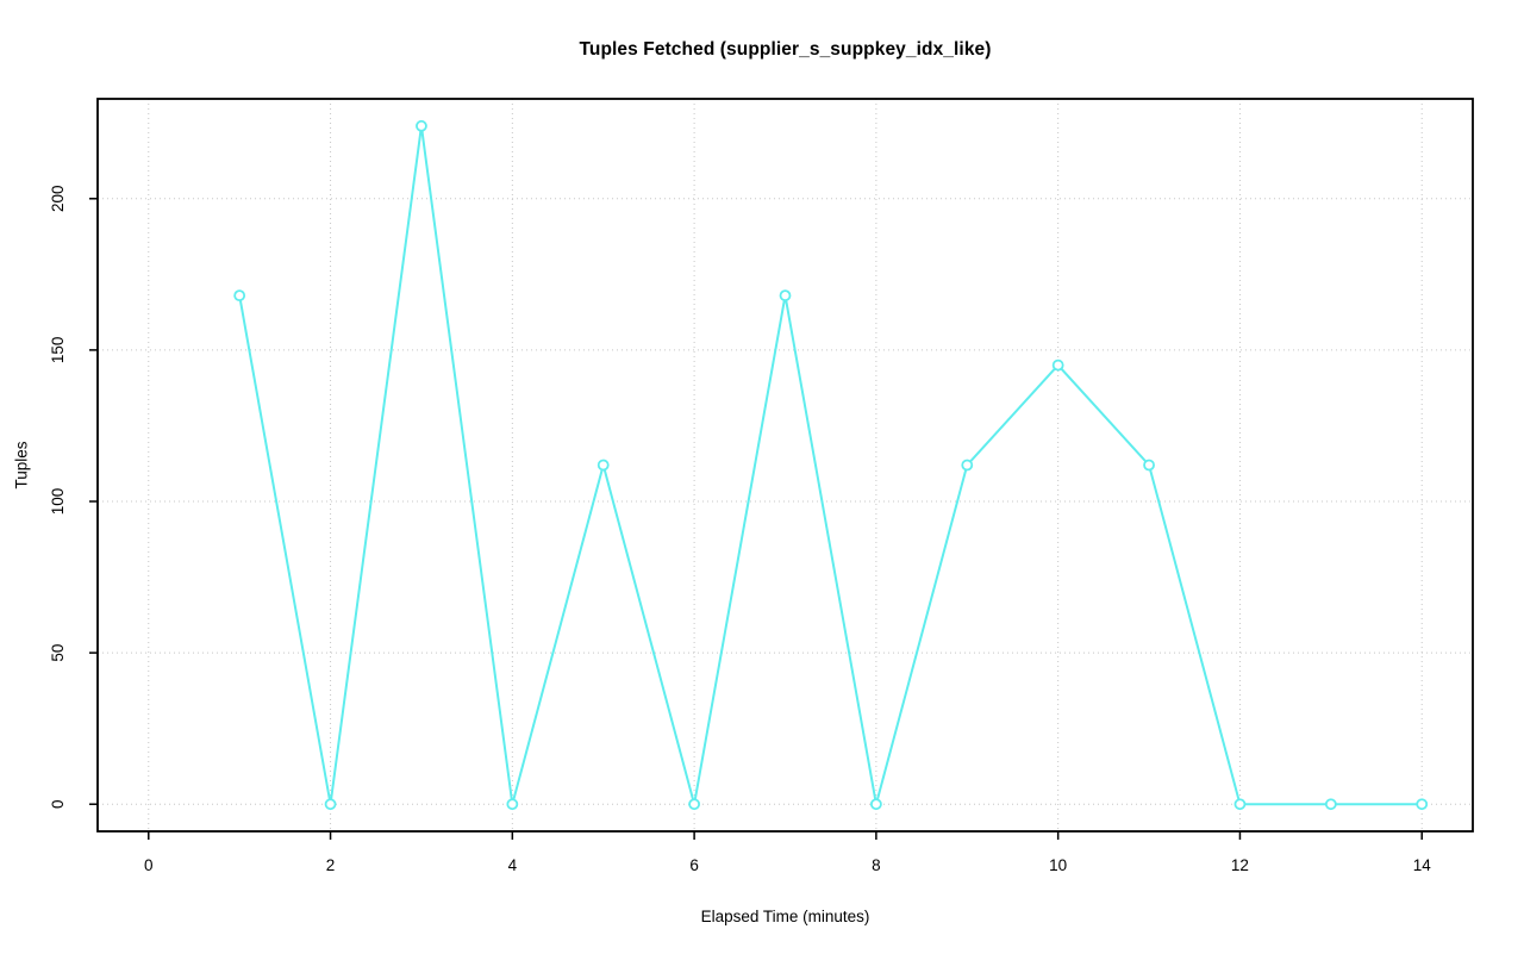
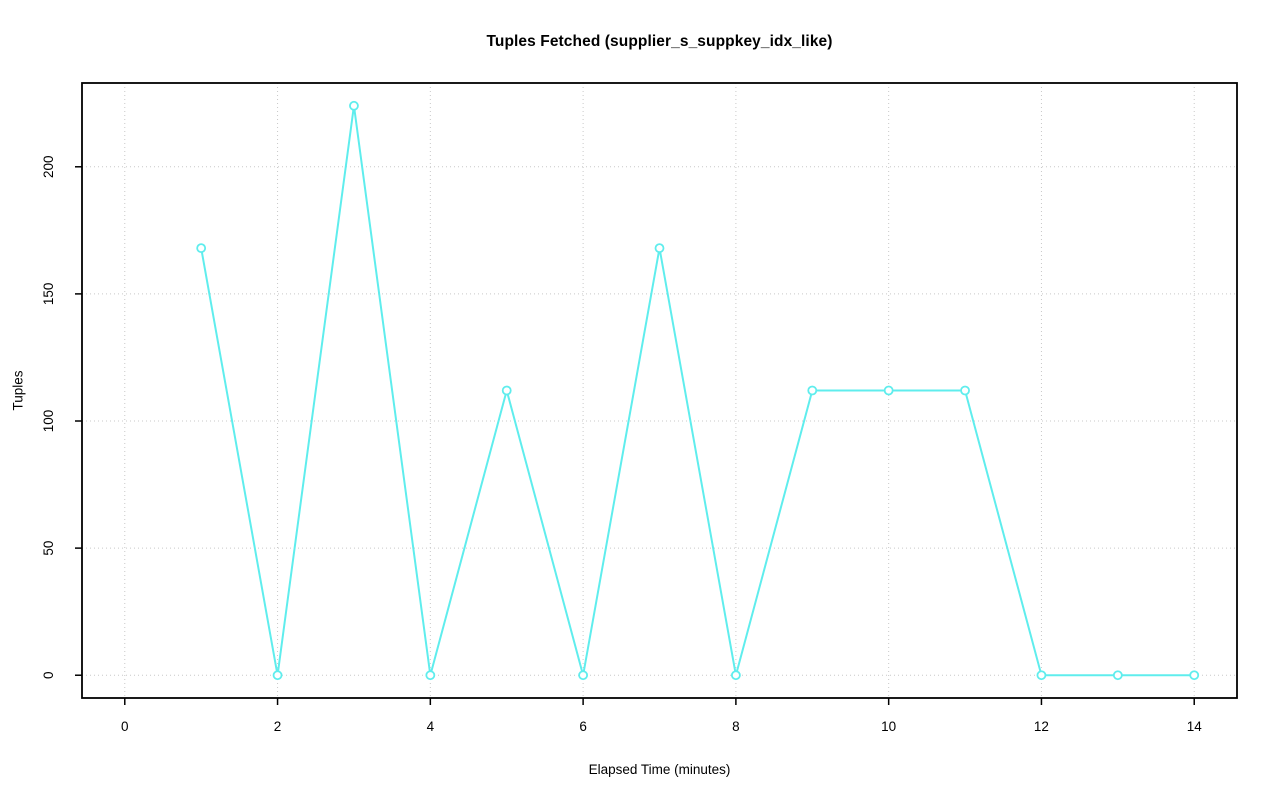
10: 145 -> 112
